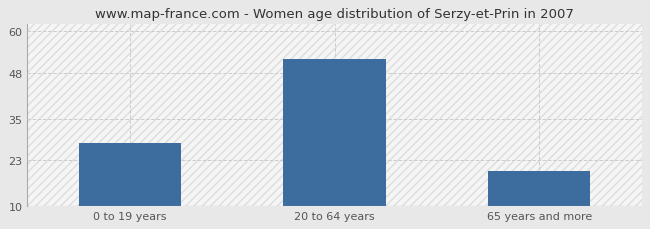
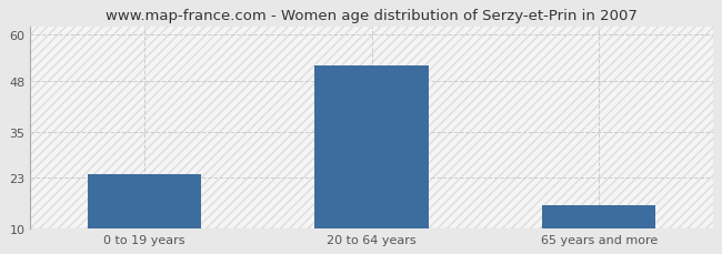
0 to 19 years: 28 -> 24
65 years and more: 20 -> 16
